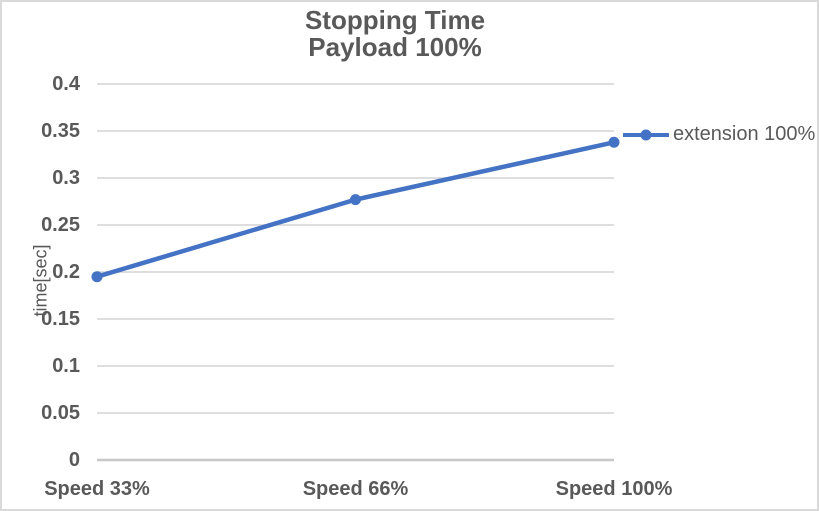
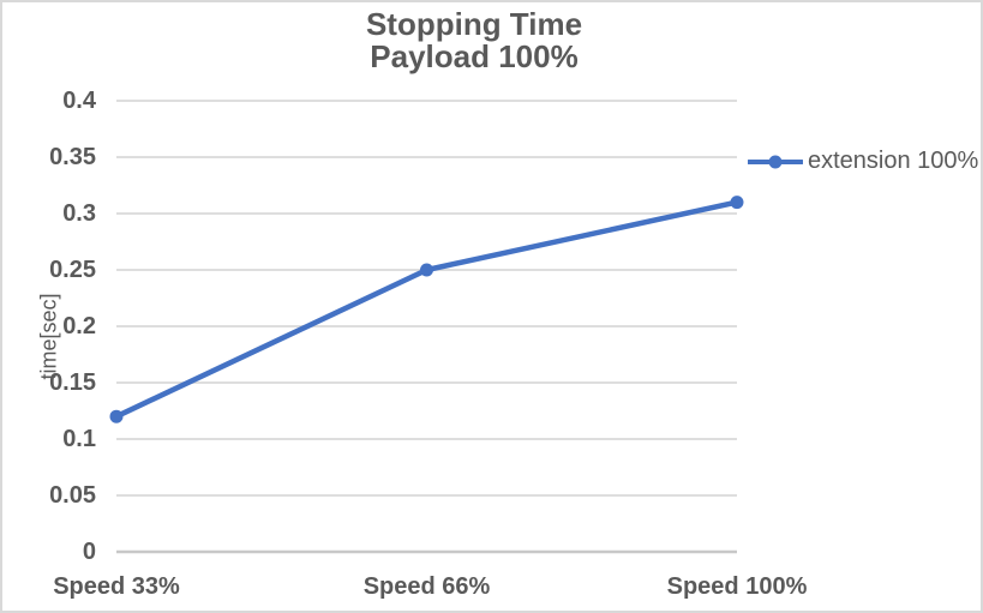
Speed 33%: 0.20 -> 0.12
Speed 66%: 0.28 -> 0.25
Speed 100%: 0.34 -> 0.31
